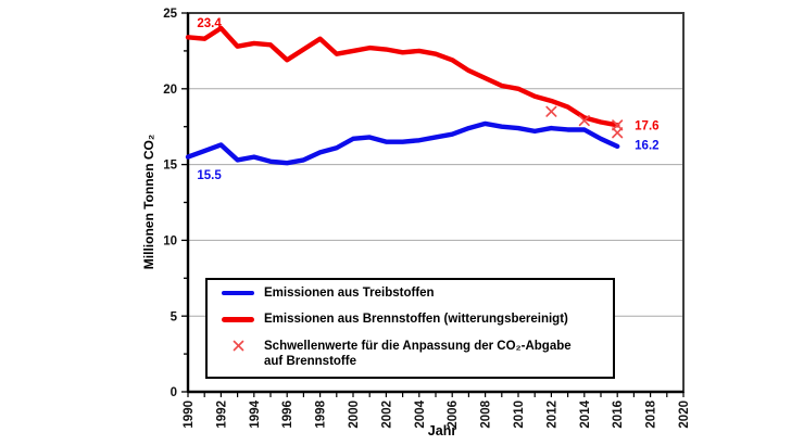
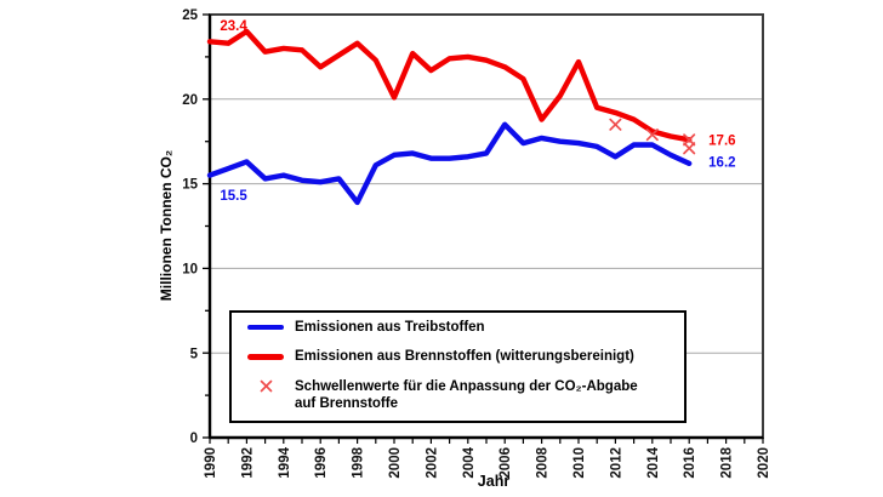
Emissionen aus Treibstoffen/1998: 15.8 -> 13.9
Emissionen aus Brennstoffen (witterungsbereinigt)/2000: 22.5 -> 20.1
Emissionen aus Brennstoffen (witterungsbereinigt)/2002: 22.6 -> 21.7
Emissionen aus Treibstoffen/2006: 17.0 -> 18.5
Emissionen aus Brennstoffen (witterungsbereinigt)/2008: 20.7 -> 18.8
Emissionen aus Brennstoffen (witterungsbereinigt)/2010: 20.0 -> 22.2
Emissionen aus Treibstoffen/2012: 17.4 -> 16.6
